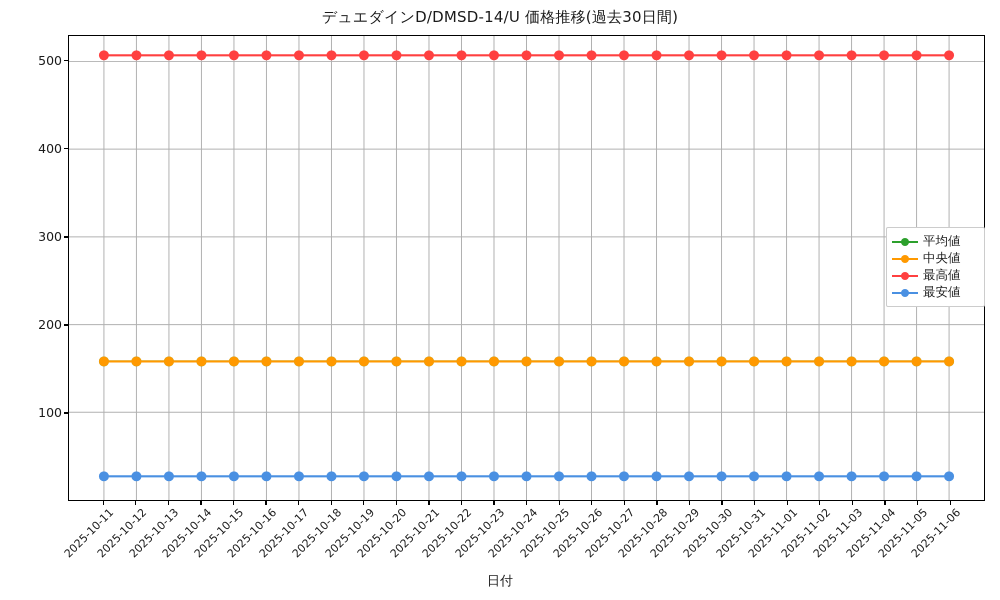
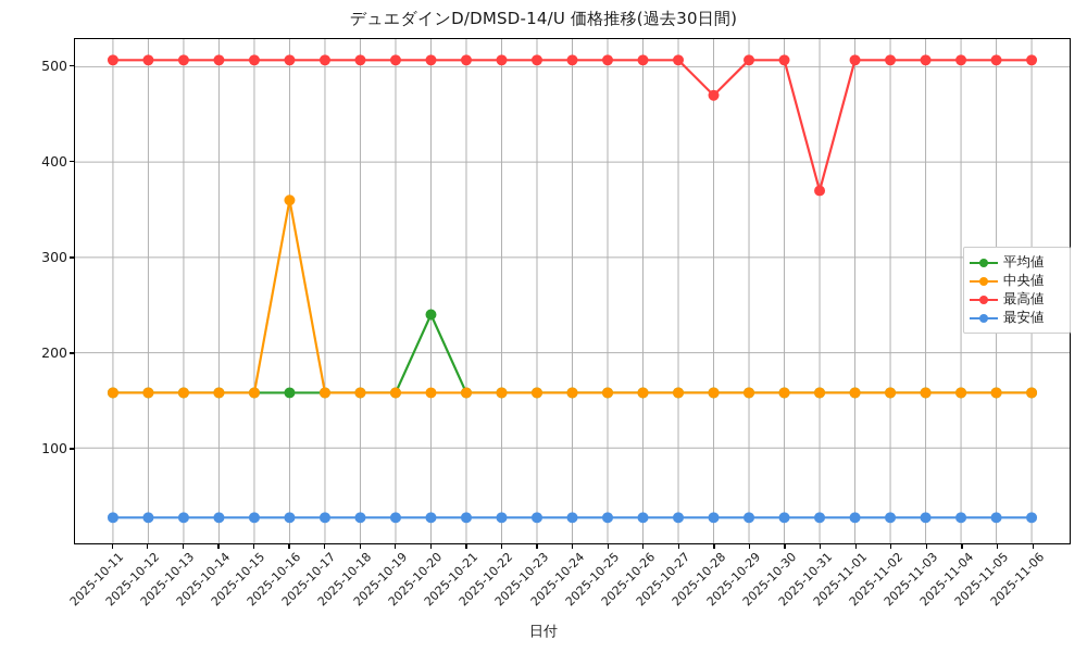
中央値/2025-10-16: 160 -> 360
平均値/2025-10-20: 160 -> 240
最高値/2025-10-28: 510 -> 470
最高値/2025-10-31: 510 -> 370
